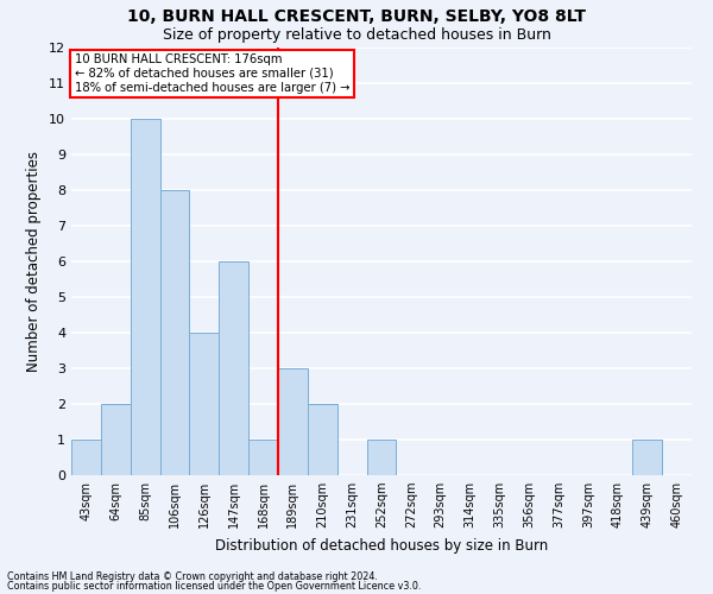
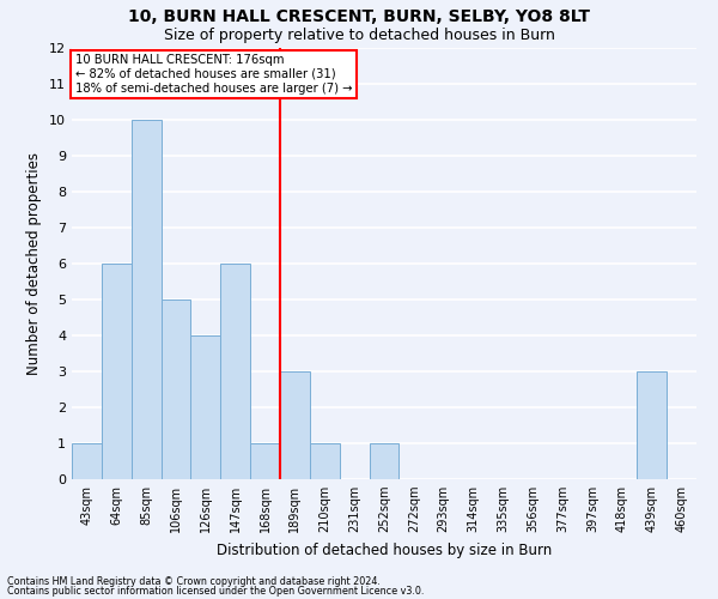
64sqm: 2 -> 6
106sqm: 8 -> 5
210sqm: 2 -> 1
439sqm: 1 -> 3
